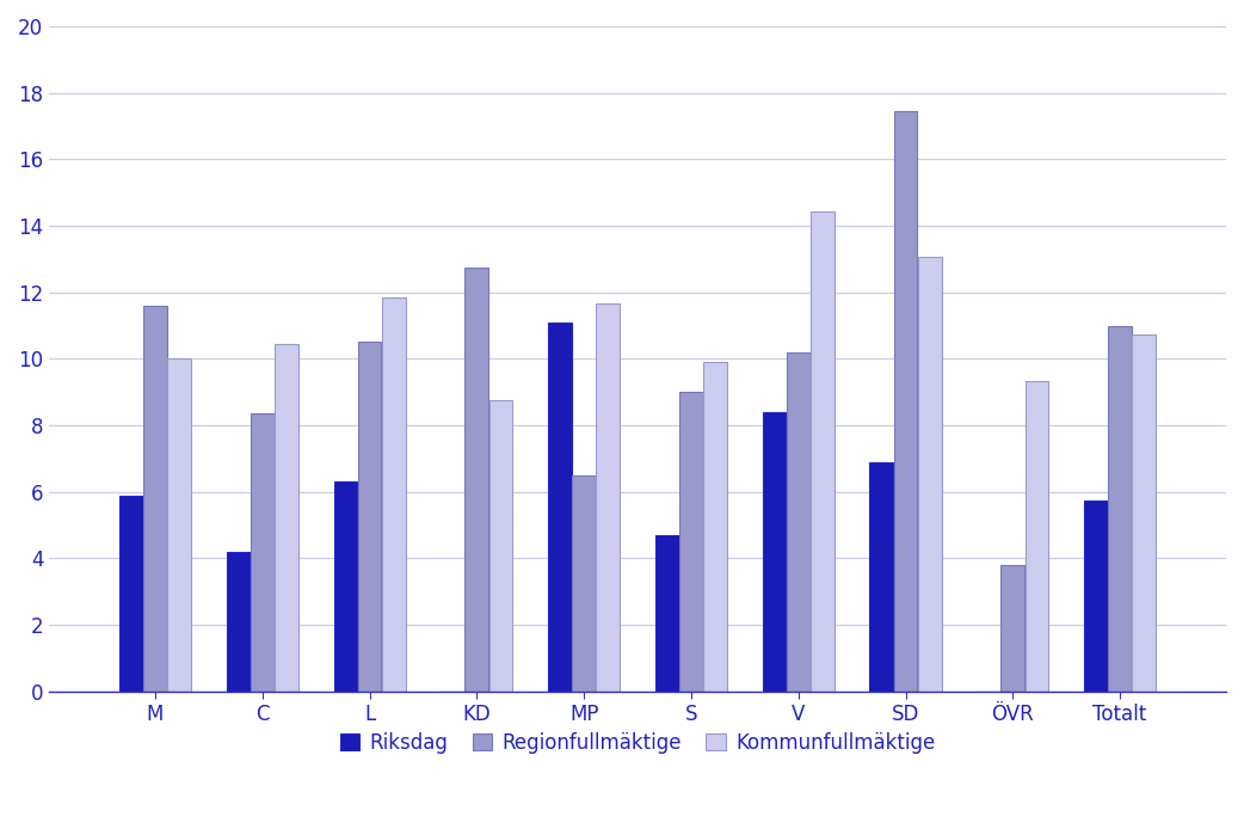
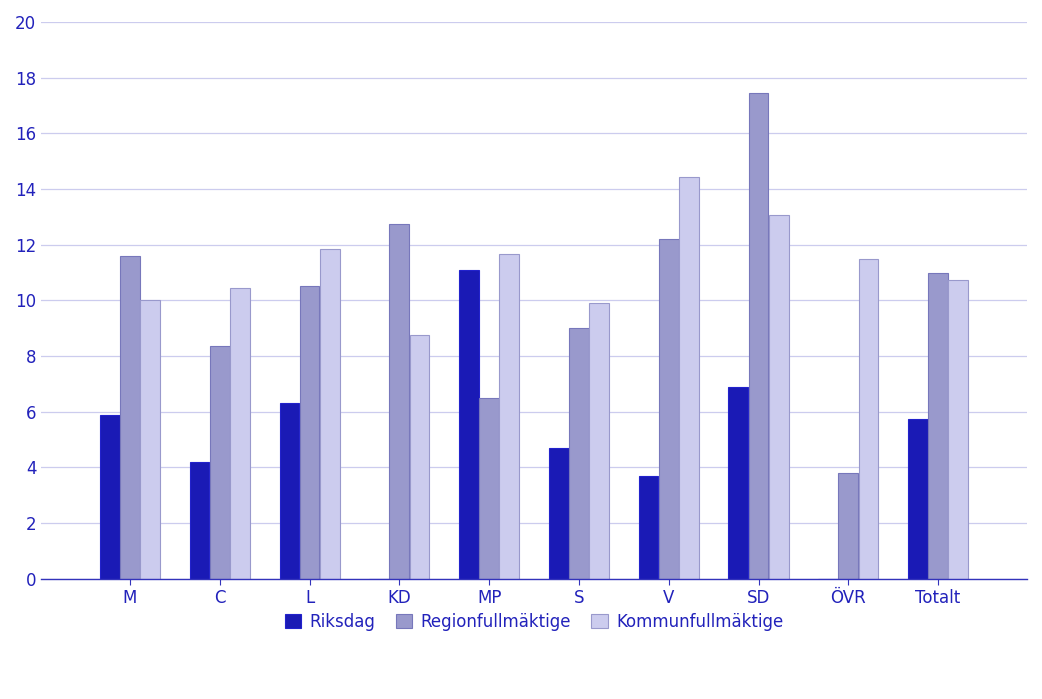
Riksdag/V: 8.40 -> 3.70
Regionfullmäktige/V: 10.20 -> 12.20
Kommunfullmäktige/ÖVR: 9.35 -> 11.50
